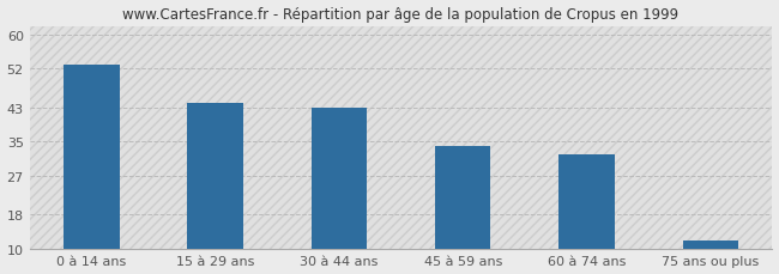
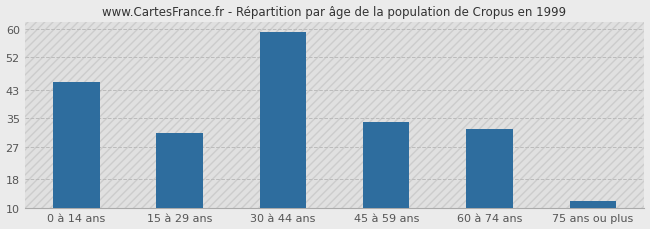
0 à 14 ans: 53 -> 45
15 à 29 ans: 44 -> 31
30 à 44 ans: 43 -> 59
